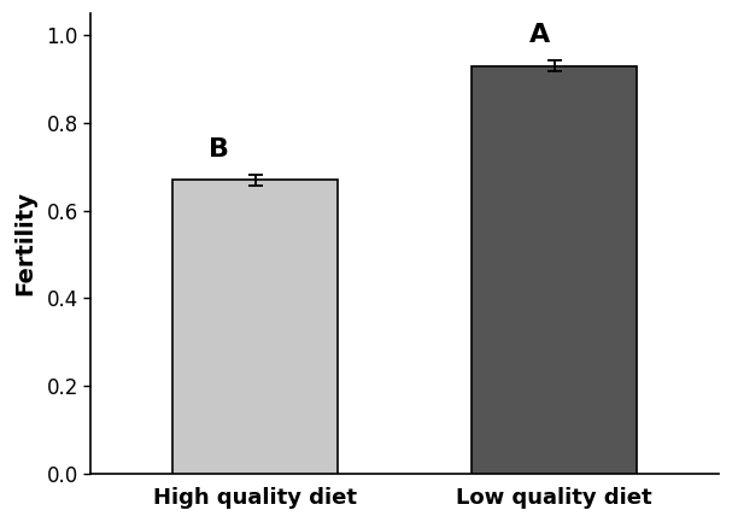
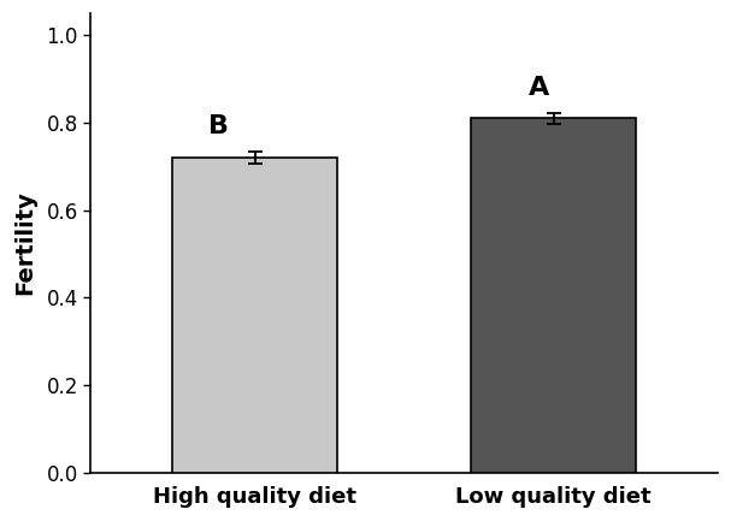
High quality diet: 0.67 -> 0.72
Low quality diet: 0.93 -> 0.81
